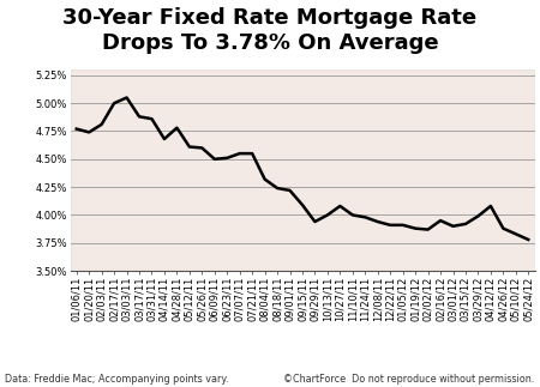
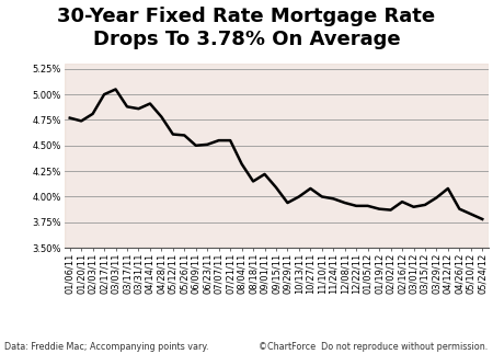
04/14/11: 4.68% -> 4.91%
08/18/11: 4.24% -> 4.15%
